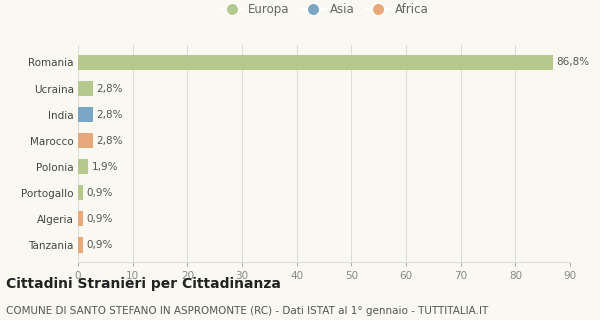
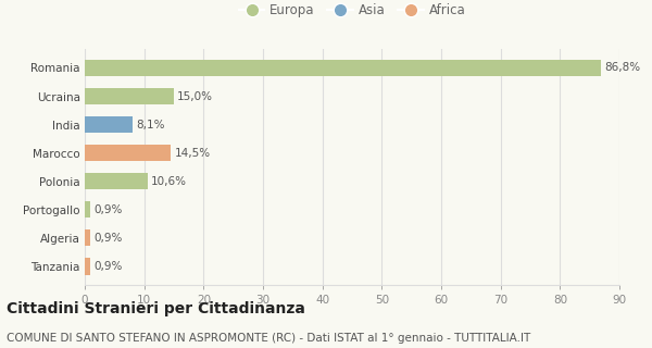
Ucraina: 2,8% -> 15,0%
India: 2,8% -> 8,1%
Marocco: 2,8% -> 14,5%
Polonia: 1,9% -> 10,6%
